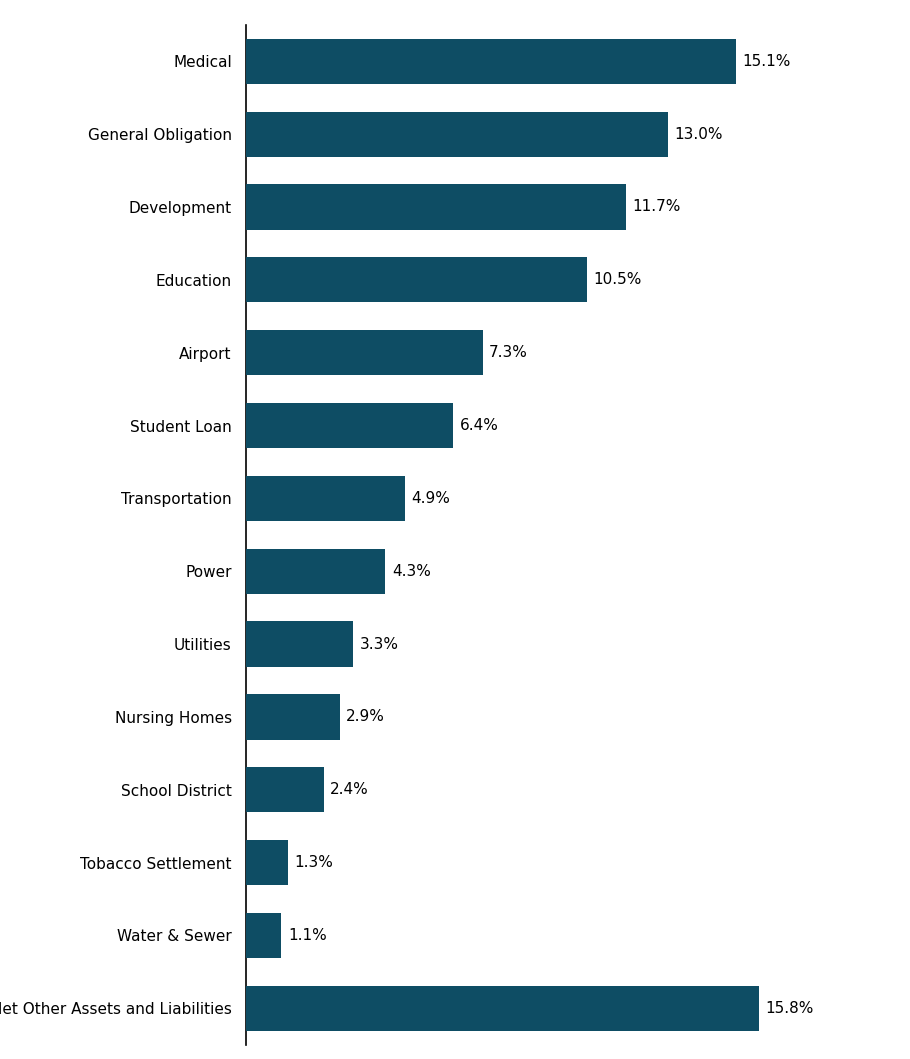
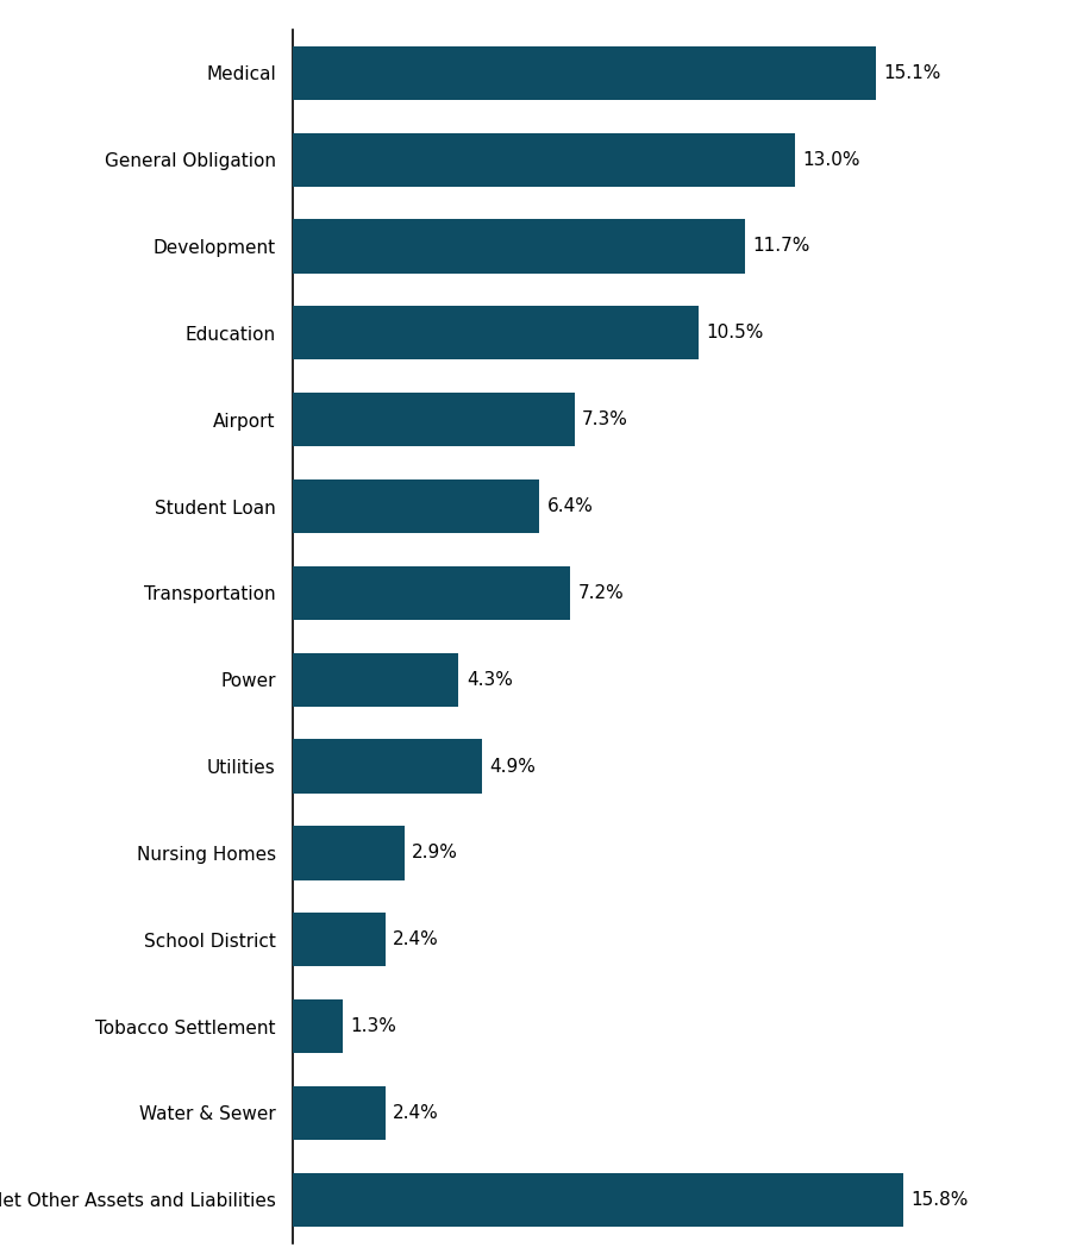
Transportation: 4.9% -> 7.2%
Utilities: 3.3% -> 4.9%
Water & Sewer: 1.1% -> 2.4%
